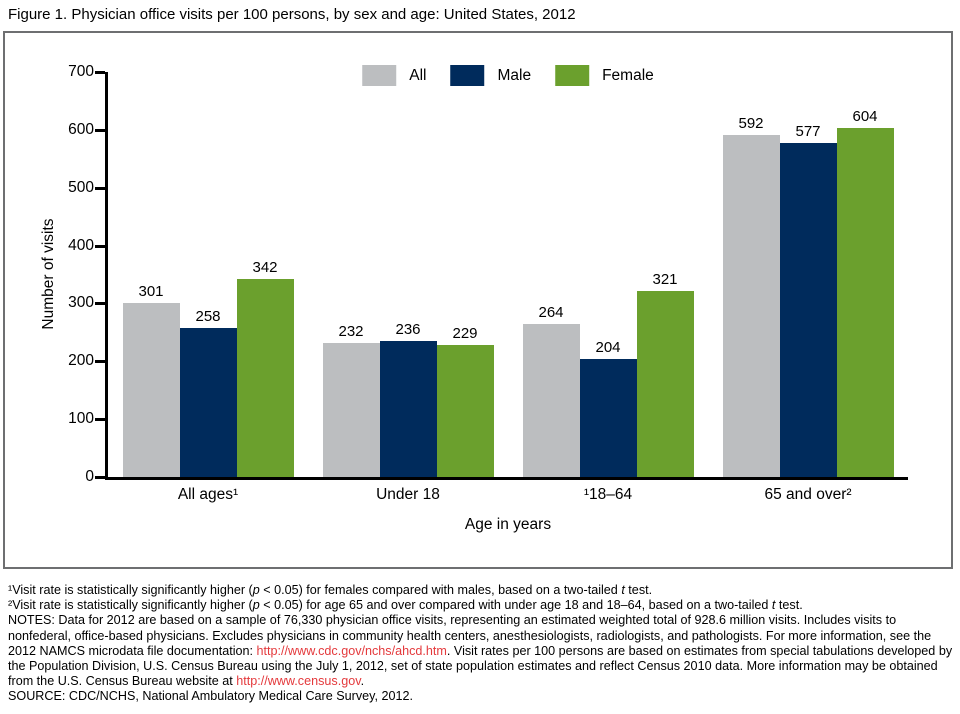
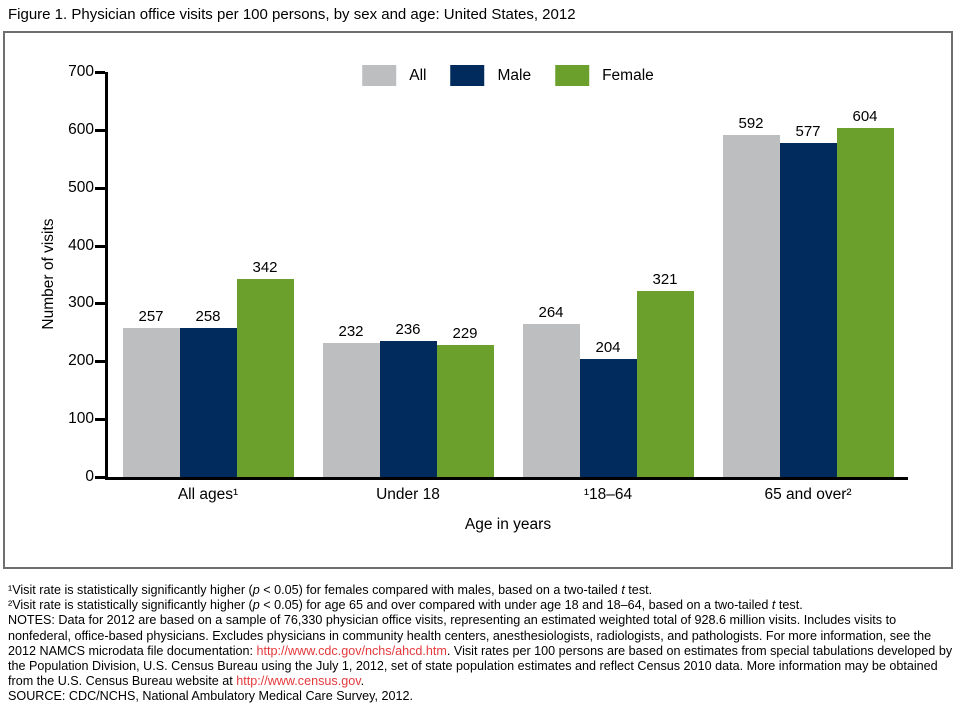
All/All ages¹: 301 -> 257
